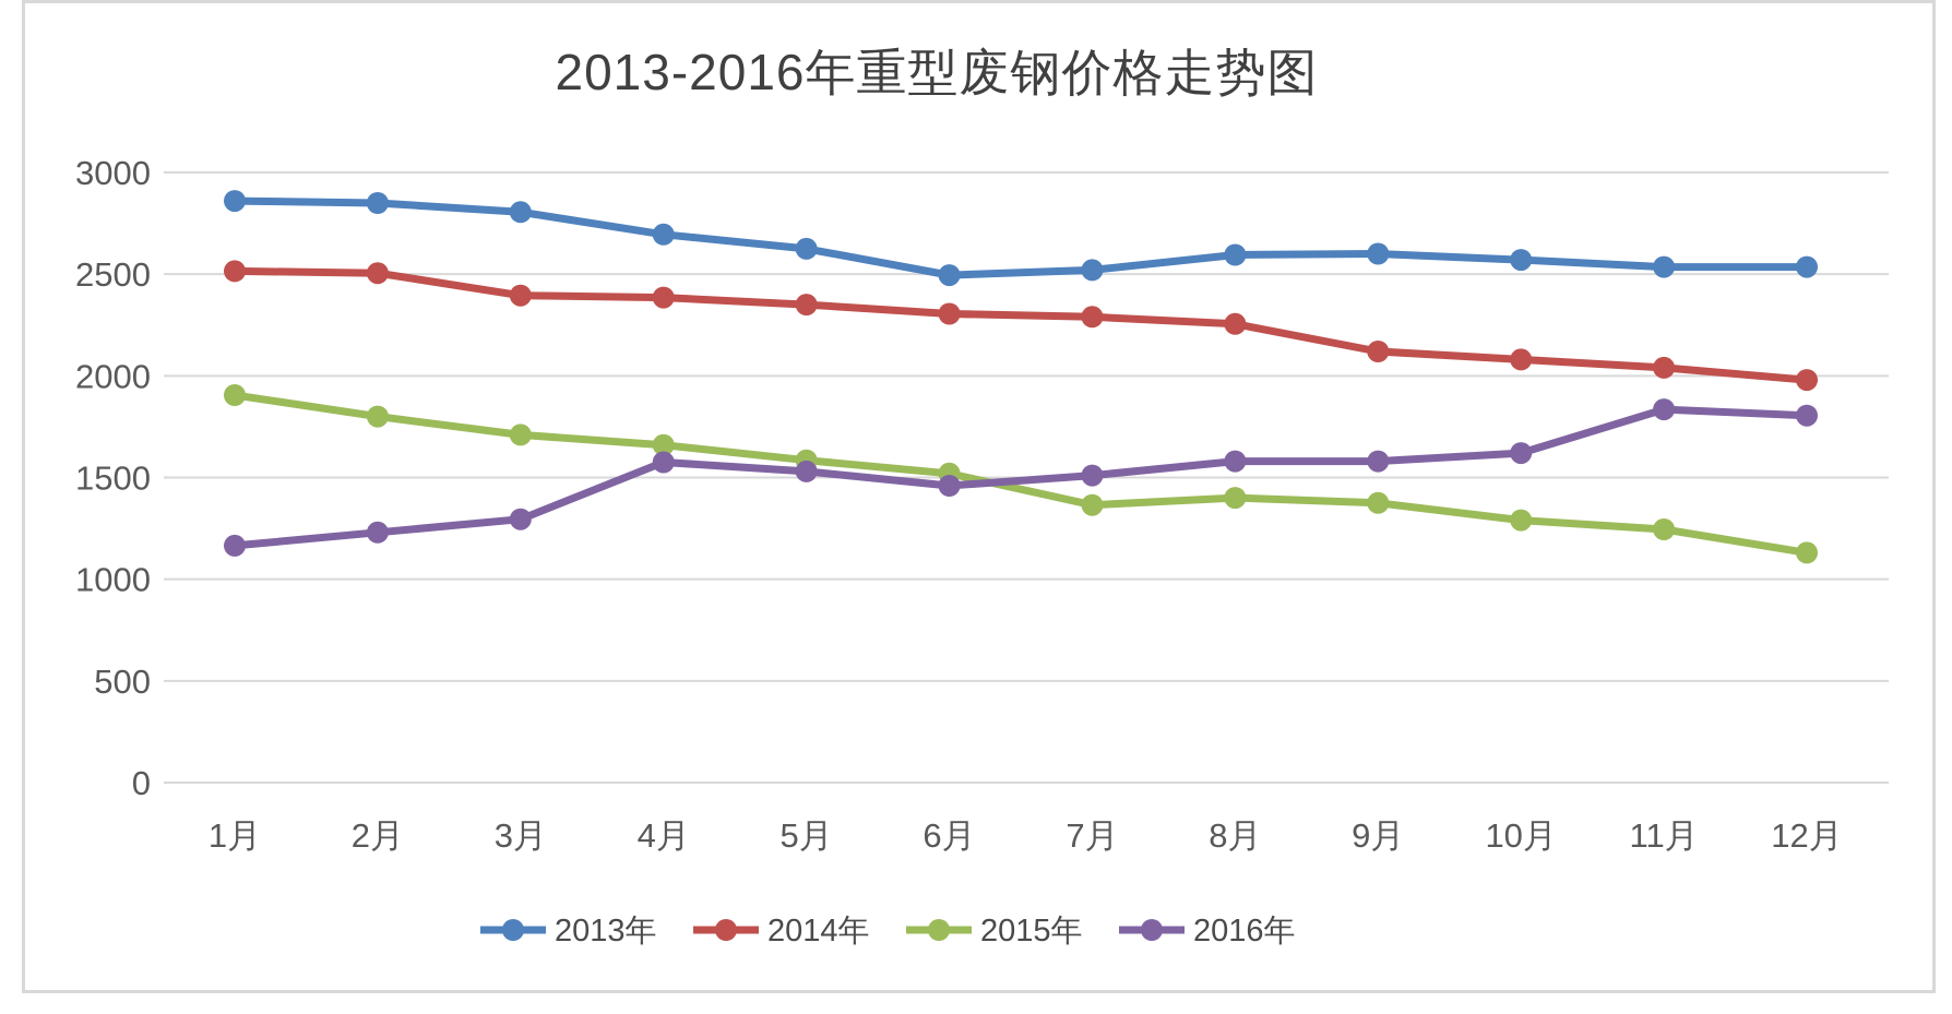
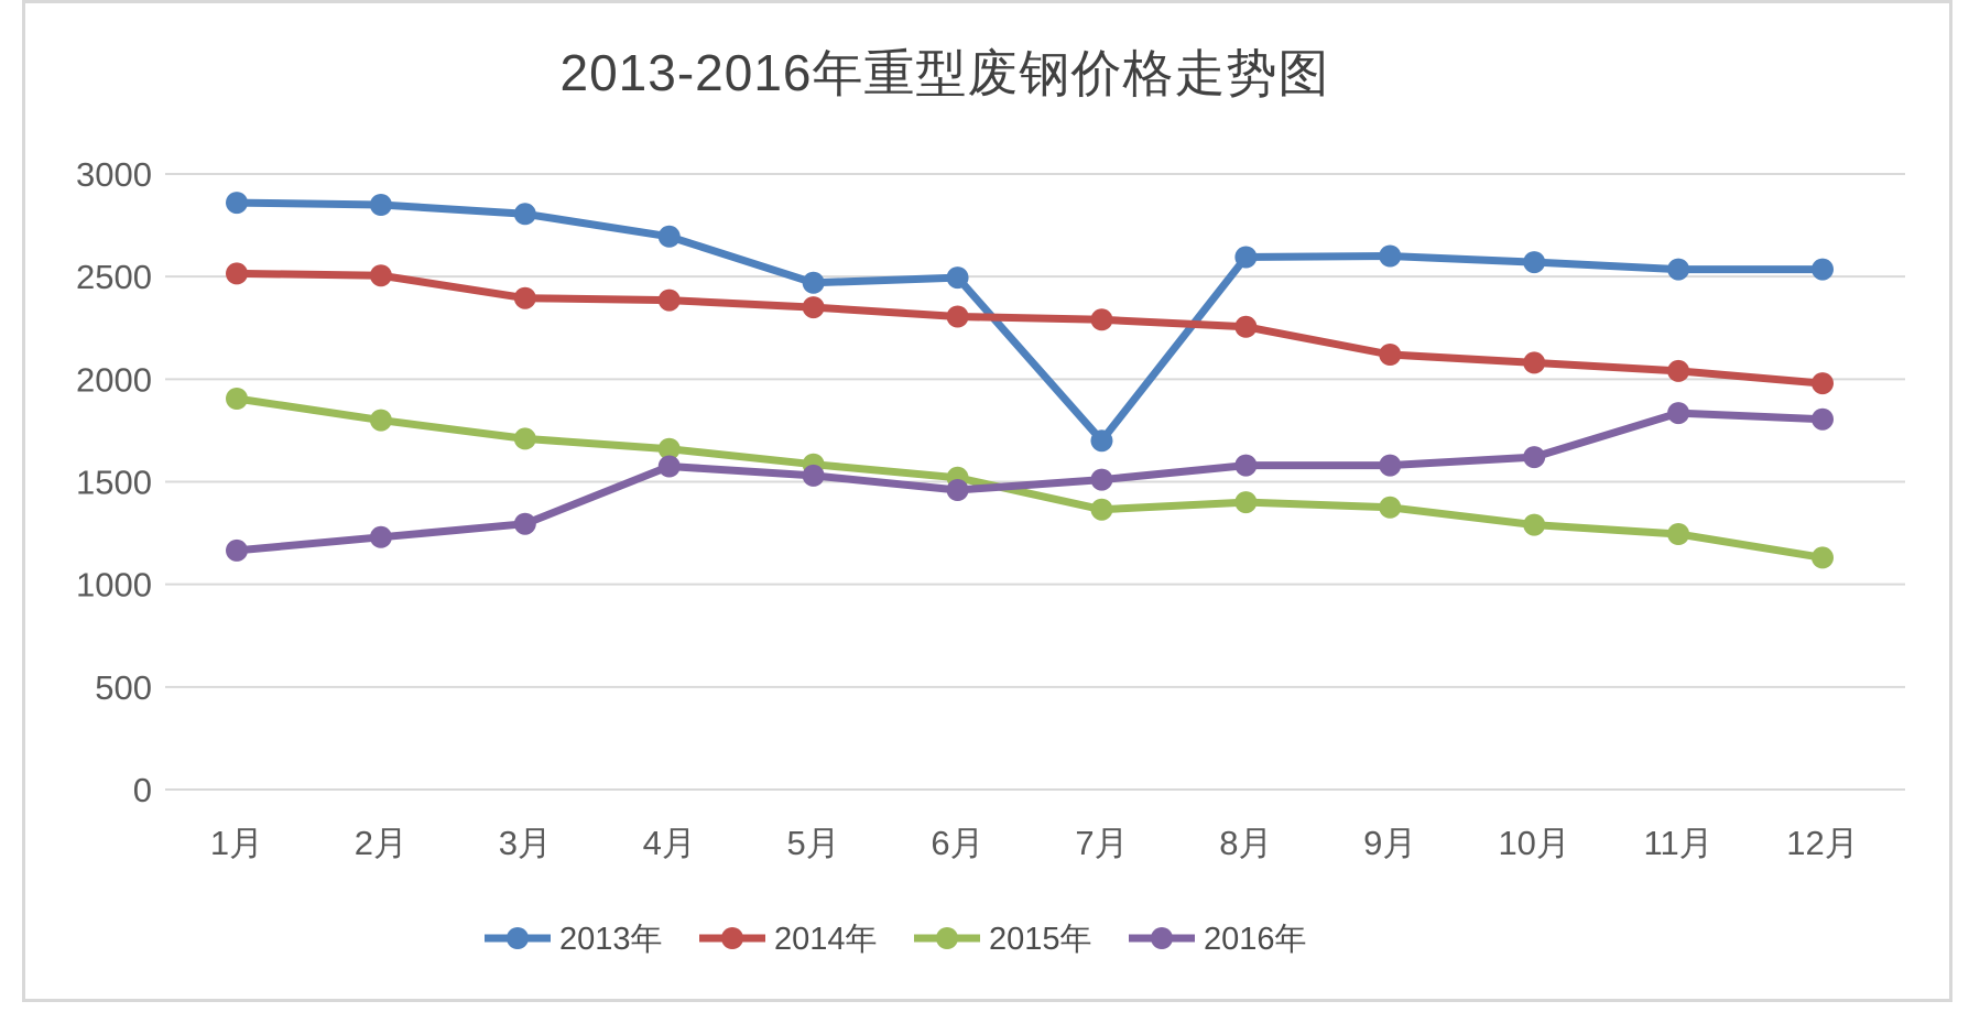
2013年/5月: 2620 -> 2470
2013年/7月: 2520 -> 1700
